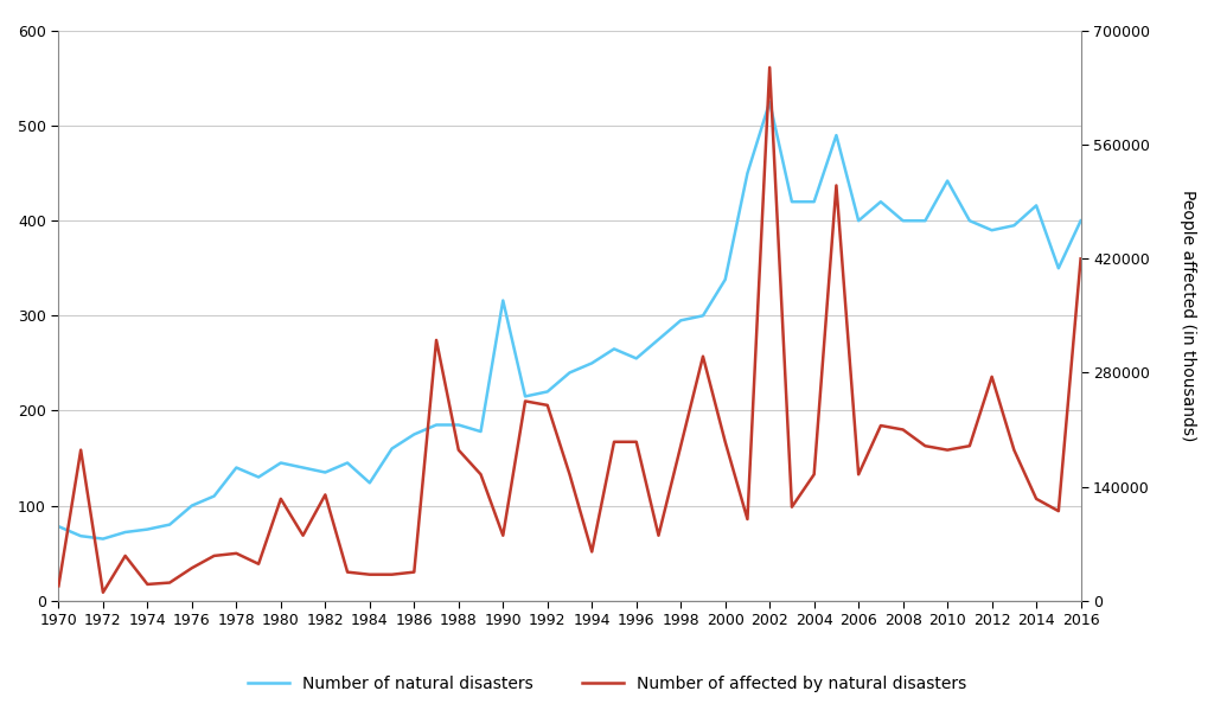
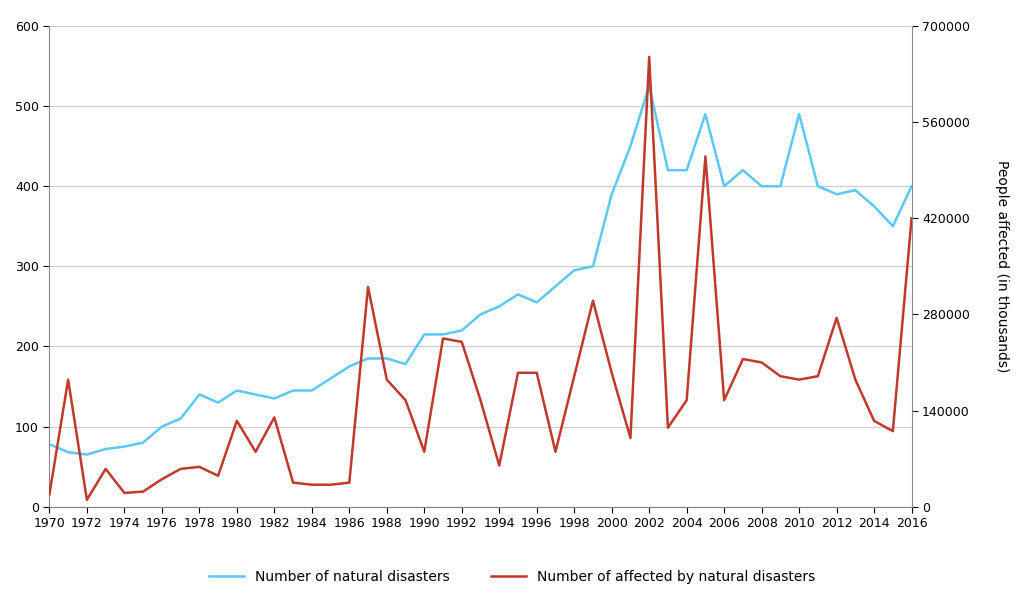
Number of natural disasters/1984: 124 -> 145
Number of natural disasters/1990: 316 -> 215
Number of natural disasters/2000: 338 -> 390
Number of natural disasters/2010: 442 -> 490
Number of natural disasters/2014: 416 -> 375
